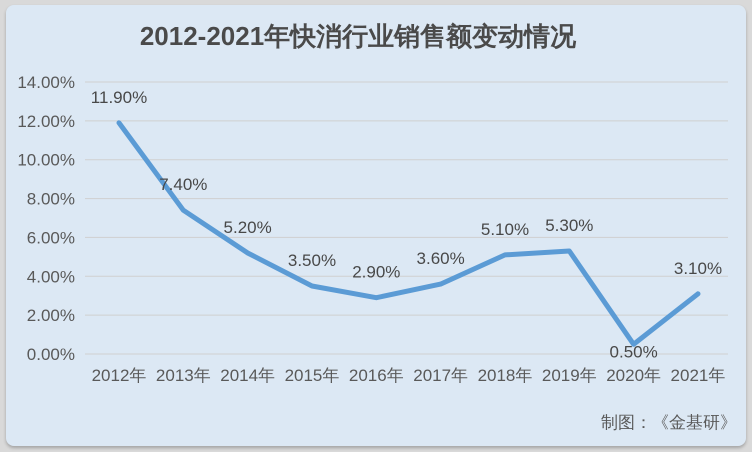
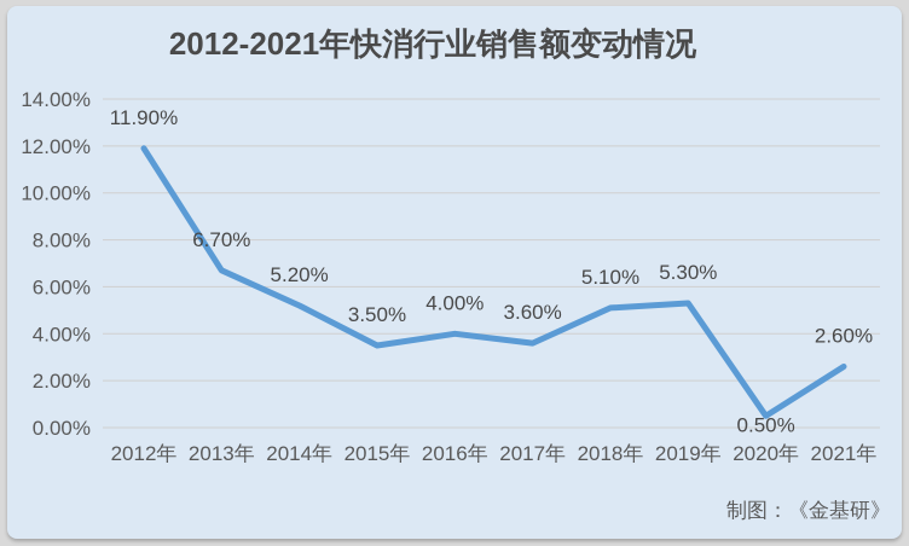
2013年: 7.40% -> 6.70%
2016年: 2.90% -> 4.00%
2021年: 3.10% -> 2.60%
